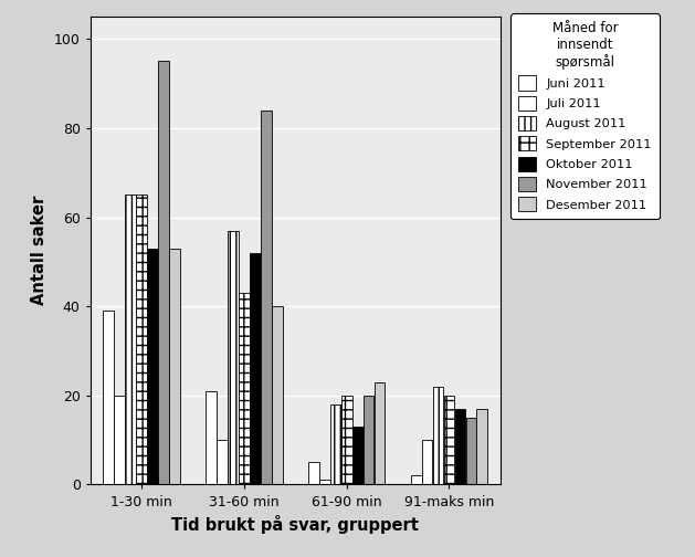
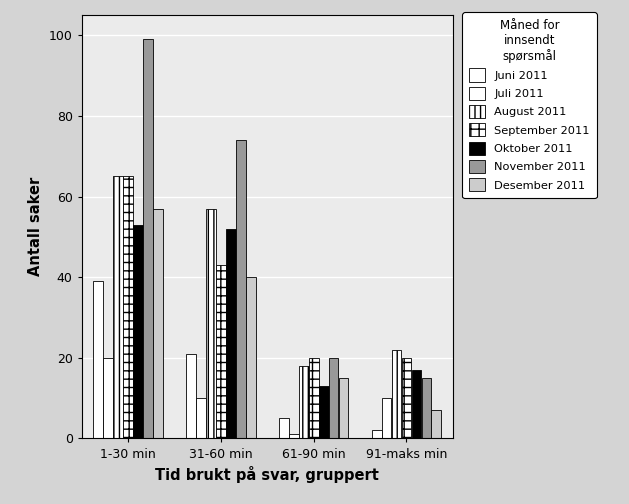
November 2011/1-30 min: 95 -> 99
Desember 2011/1-30 min: 53 -> 57
November 2011/31-60 min: 84 -> 74
Desember 2011/61-90 min: 23 -> 15
Desember 2011/91-maks min: 17 -> 7
